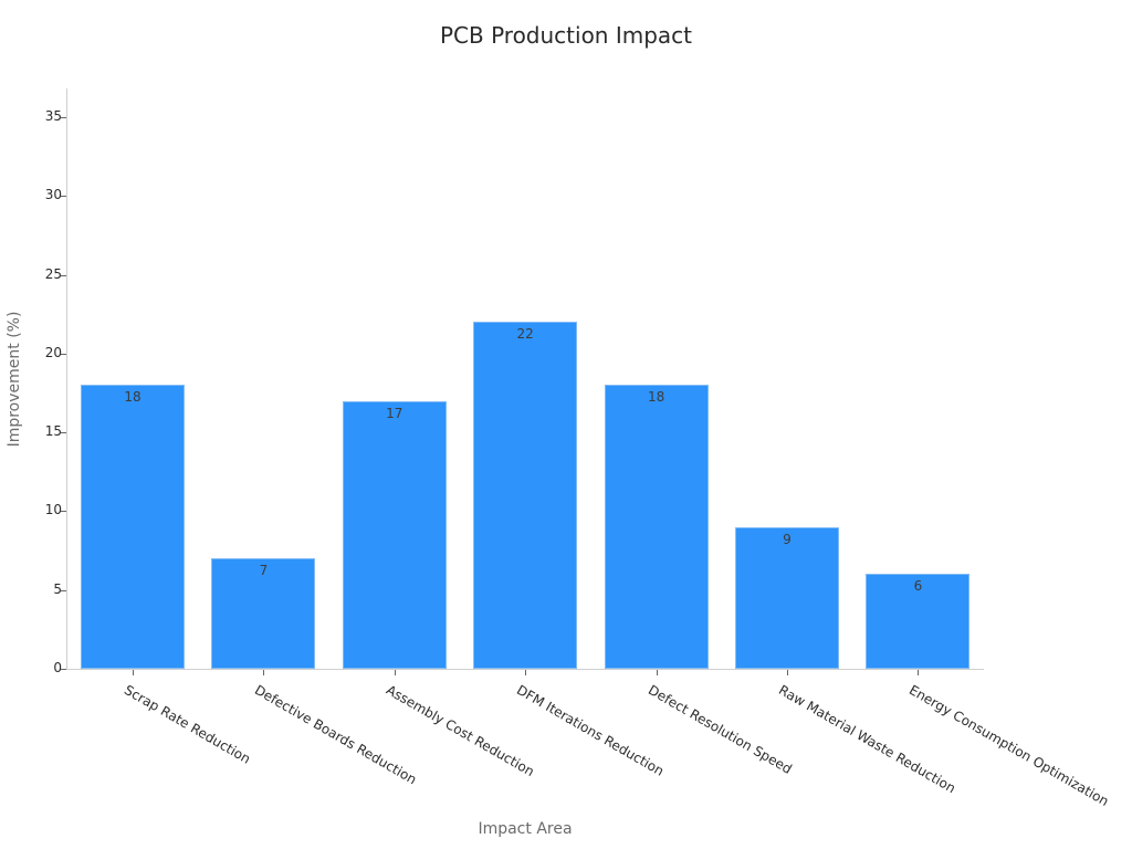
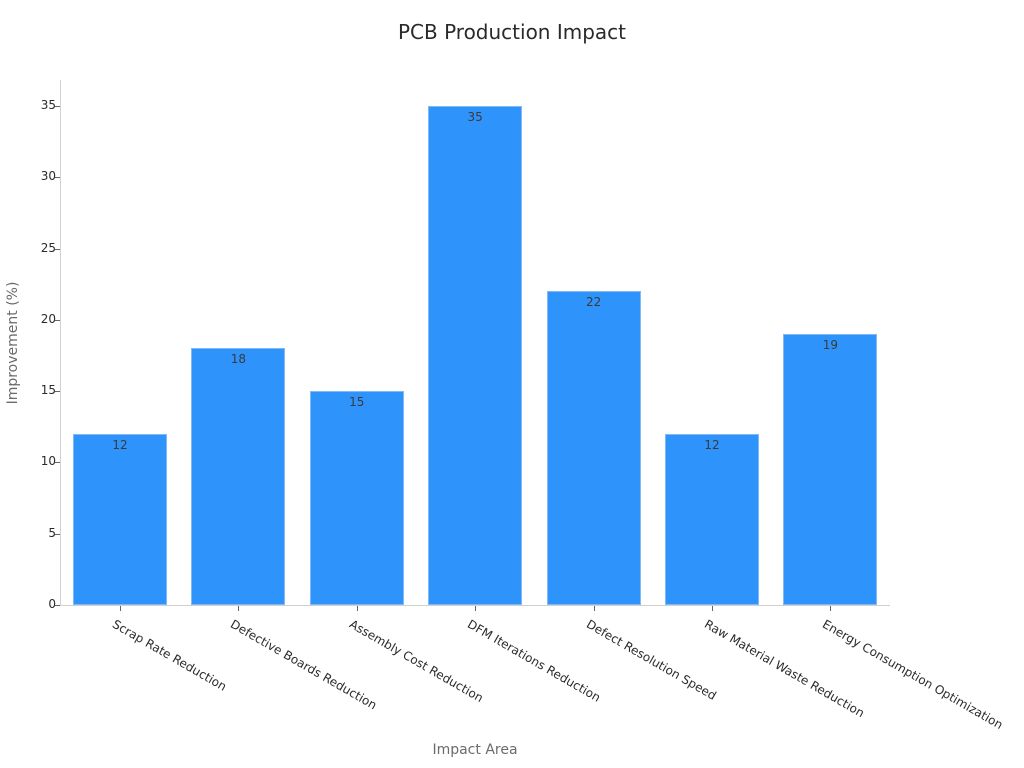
Scrap Rate Reduction: 18 -> 12
Defective Boards Reduction: 7 -> 18
Assembly Cost Reduction: 17 -> 15
DFM Iterations Reduction: 22 -> 35
Defect Resolution Speed: 18 -> 22
Raw Material Waste Reduction: 9 -> 12
Energy Consumption Optimization: 6 -> 19
